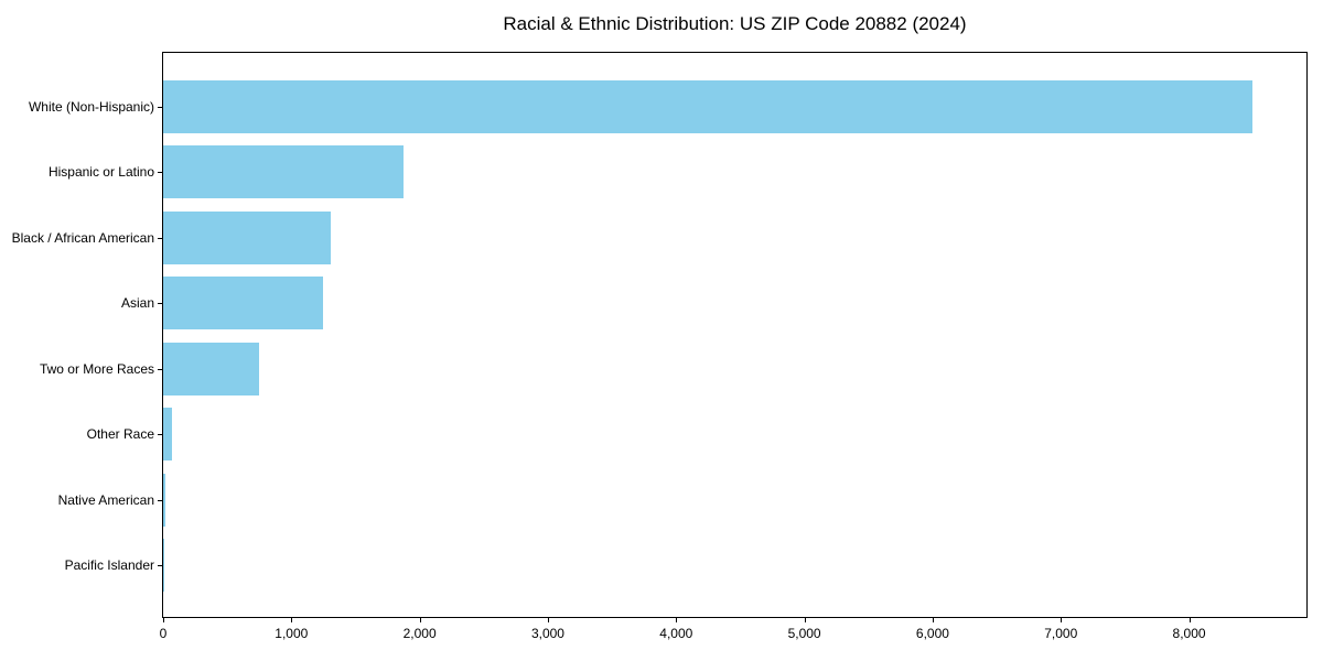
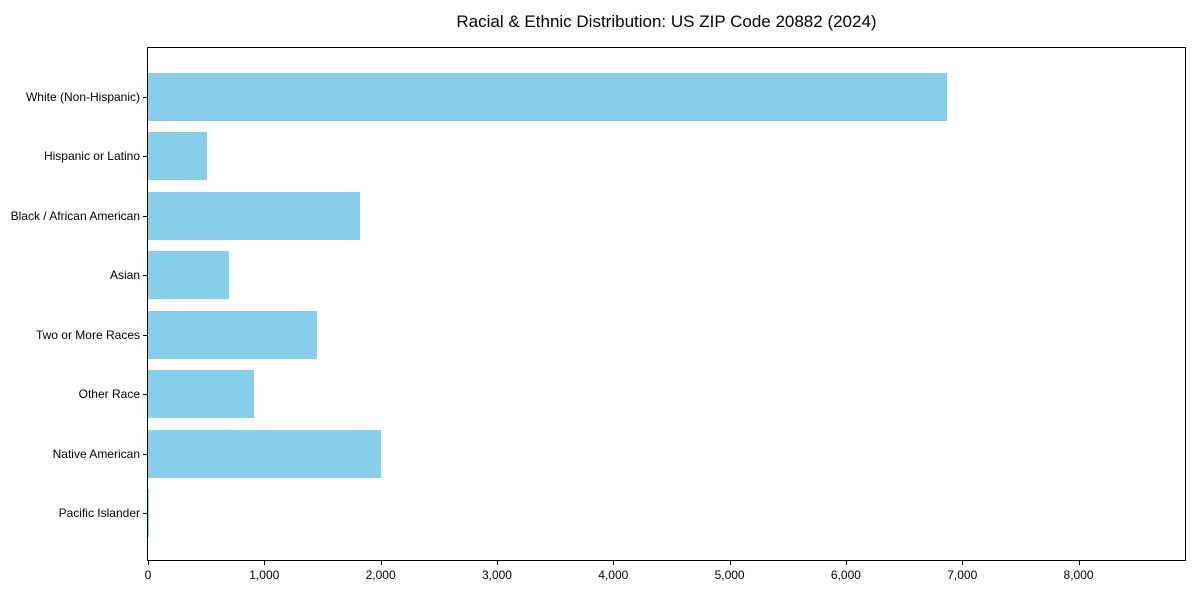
White (Non-Hispanic): 8490 -> 6870
Hispanic or Latino: 1870 -> 510
Black / African American: 1310 -> 1820
Asian: 1250 -> 700
Two or More Races: 740 -> 1450
Other Race: 70 -> 910
Native American: 20 -> 2000
